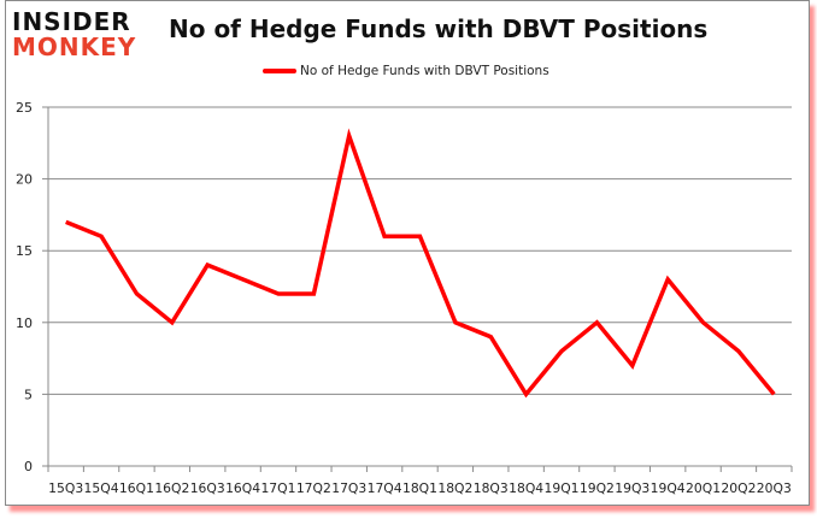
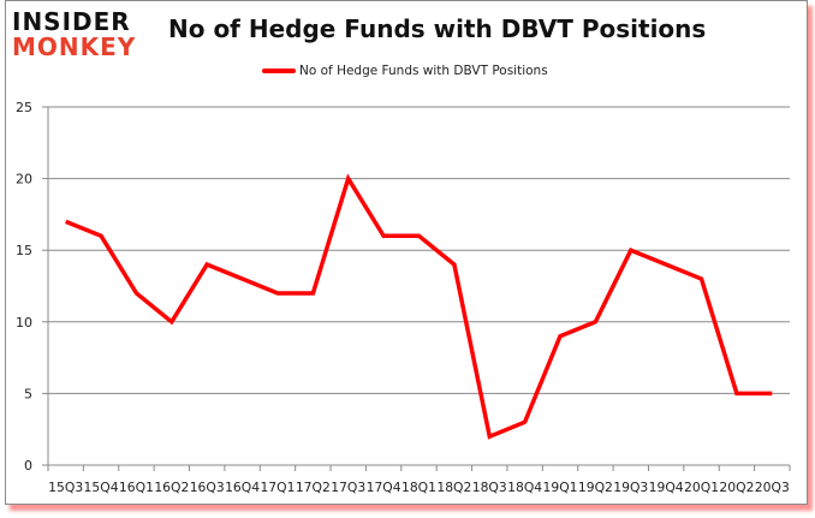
17Q3: 23 -> 20
18Q2: 10 -> 14
18Q3: 9 -> 2
18Q4: 5 -> 3
19Q1: 8 -> 9
19Q3: 7 -> 15
19Q4: 13 -> 14
20Q1: 10 -> 13
20Q2: 8 -> 5
